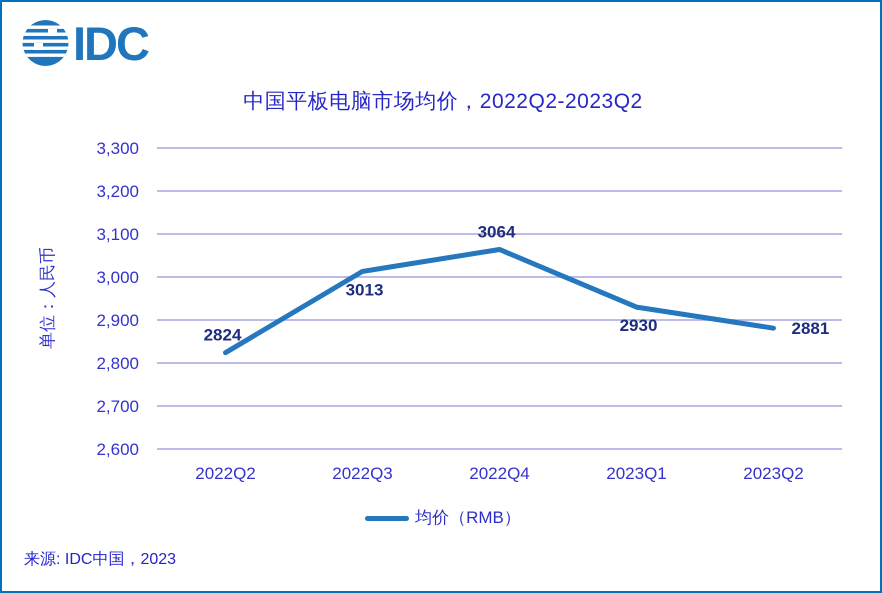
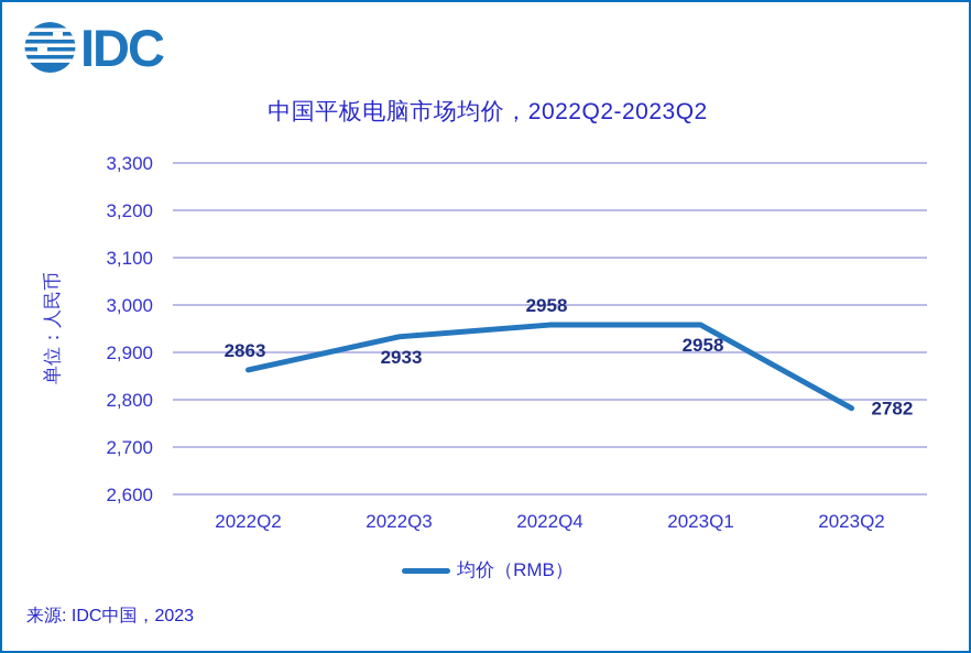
2022Q2: 2824 -> 2863
2022Q3: 3013 -> 2933
2022Q4: 3064 -> 2958
2023Q1: 2930 -> 2958
2023Q2: 2881 -> 2782
